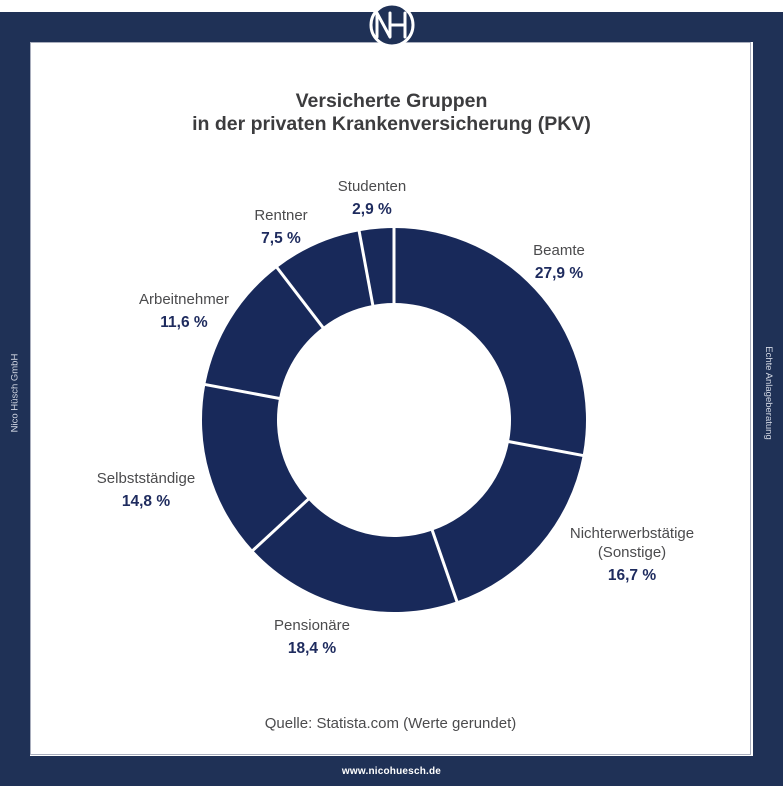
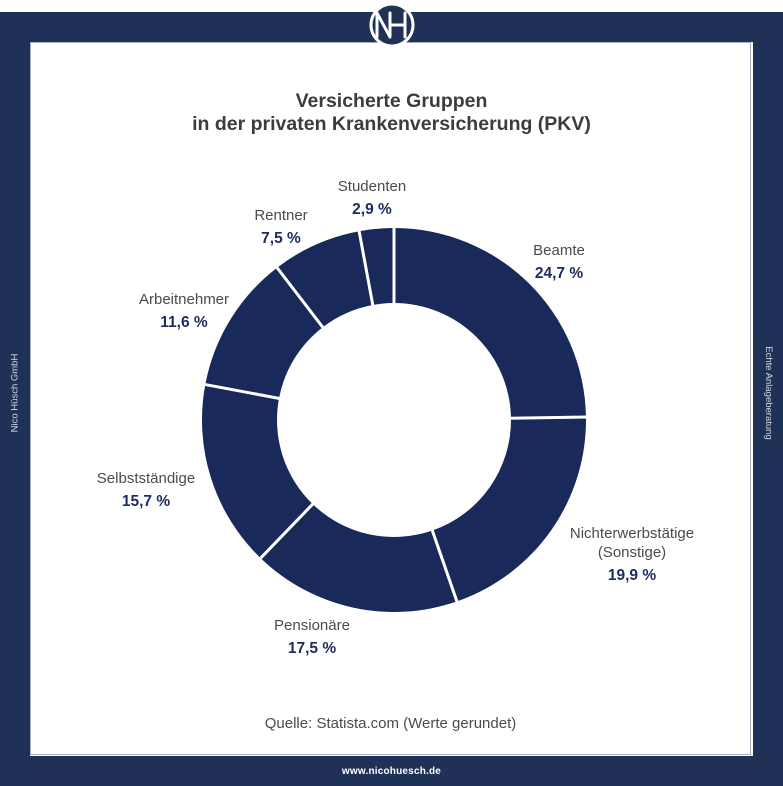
Beamte: 27,9 -> 24,7
Nichterwerbstätige (Sonstige): 16,7 -> 19,9
Pensionäre: 18,4 -> 17,5
Selbstständige: 14,8 -> 15,7
